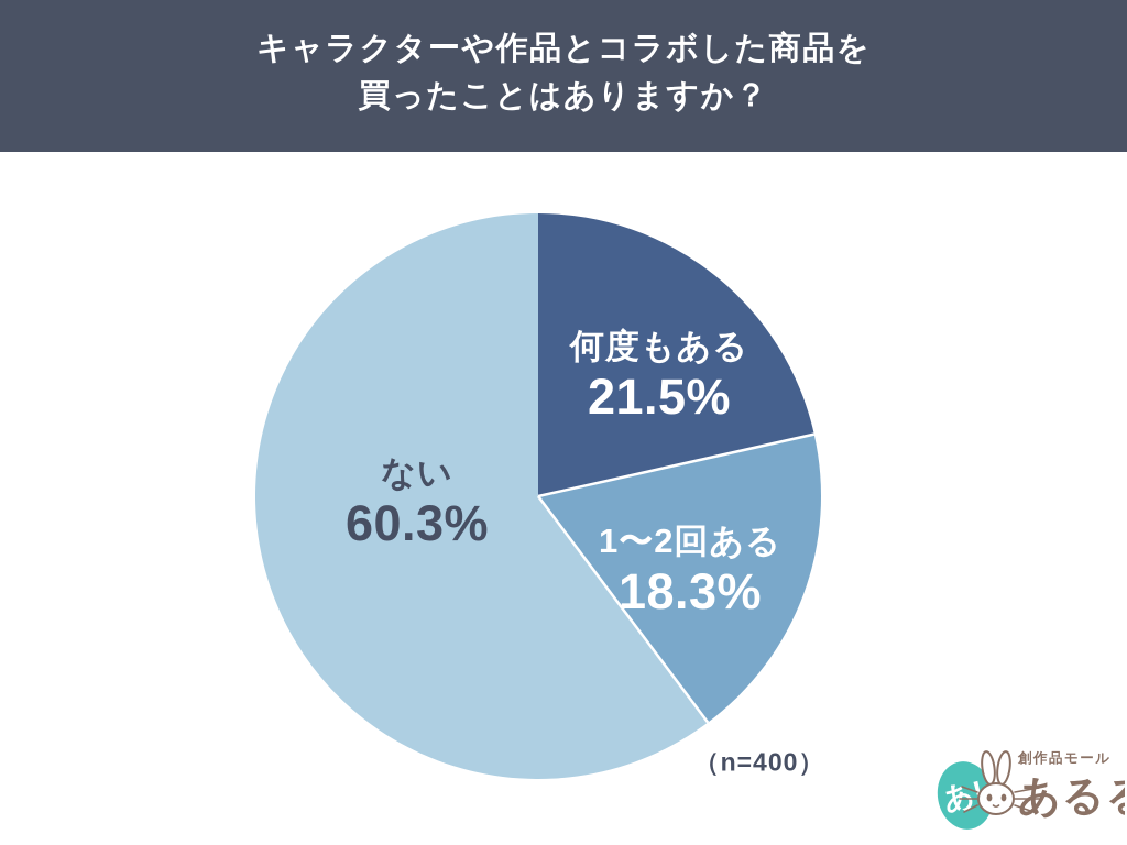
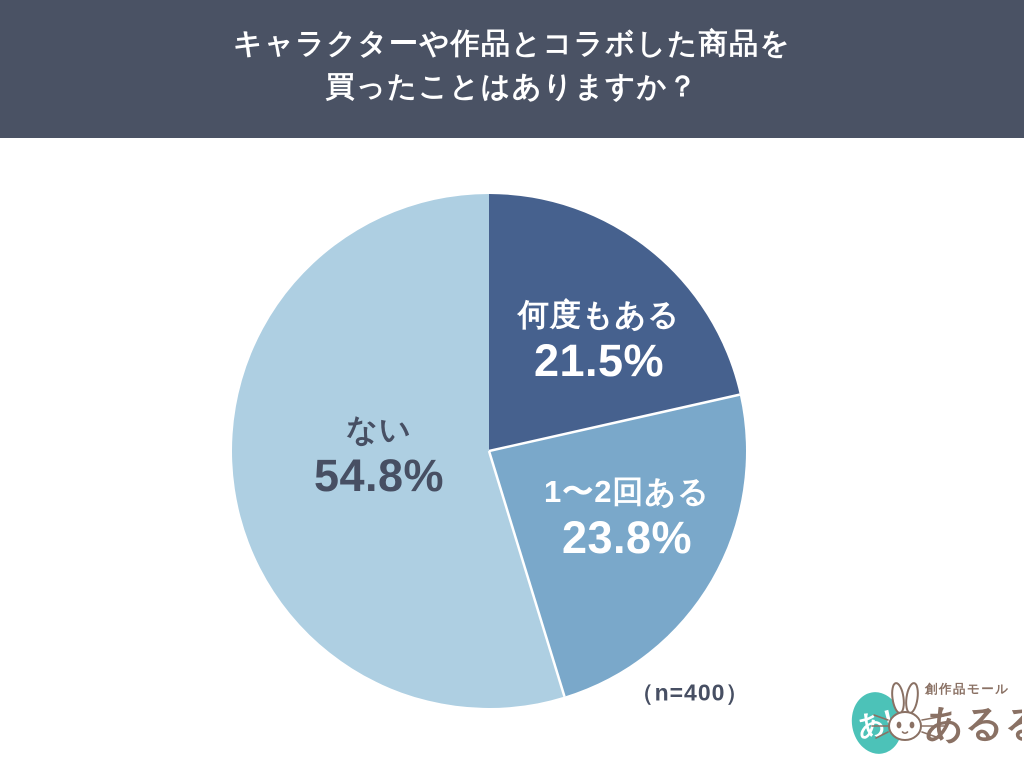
1〜2回ある: 18.3% -> 23.8%
ない: 60.3% -> 54.8%
